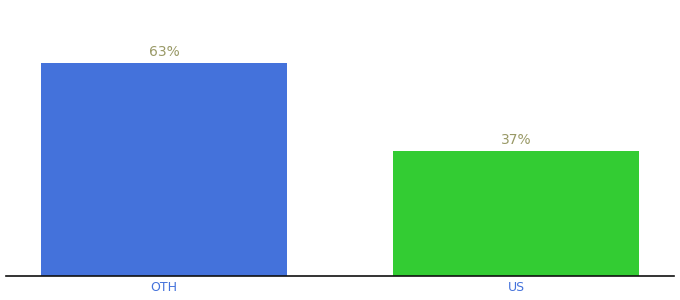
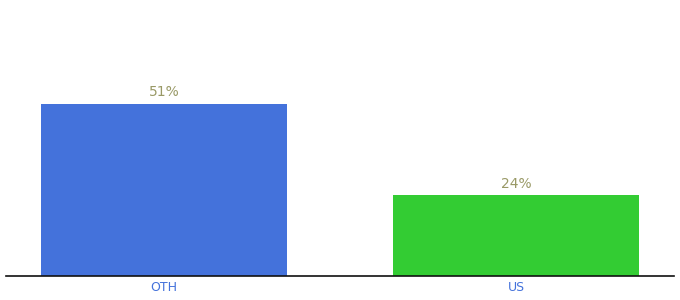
OTH: 63% -> 51%
US: 37% -> 24%
